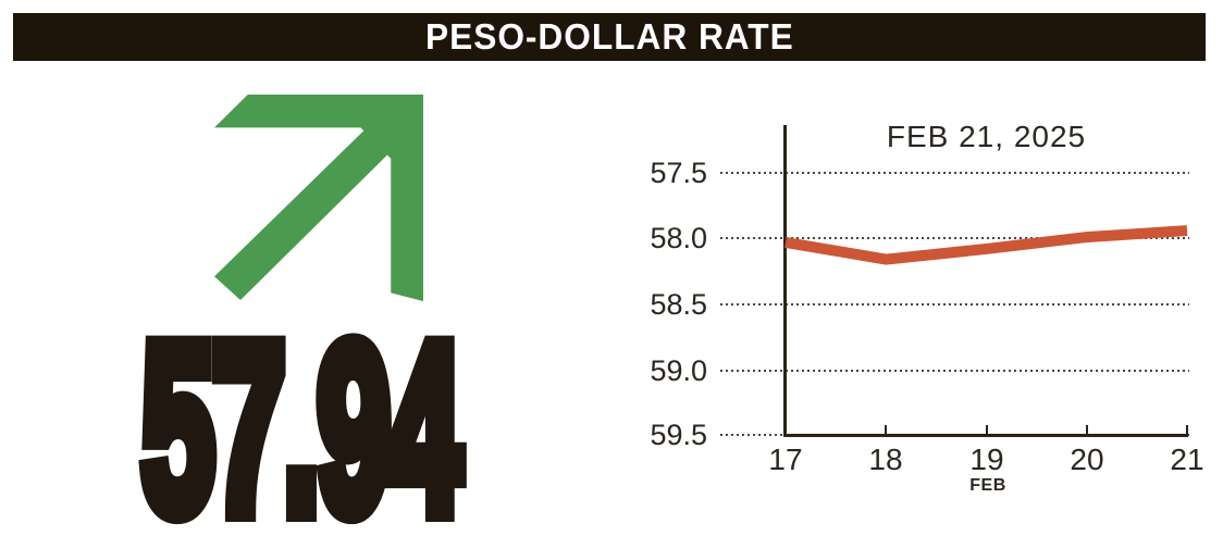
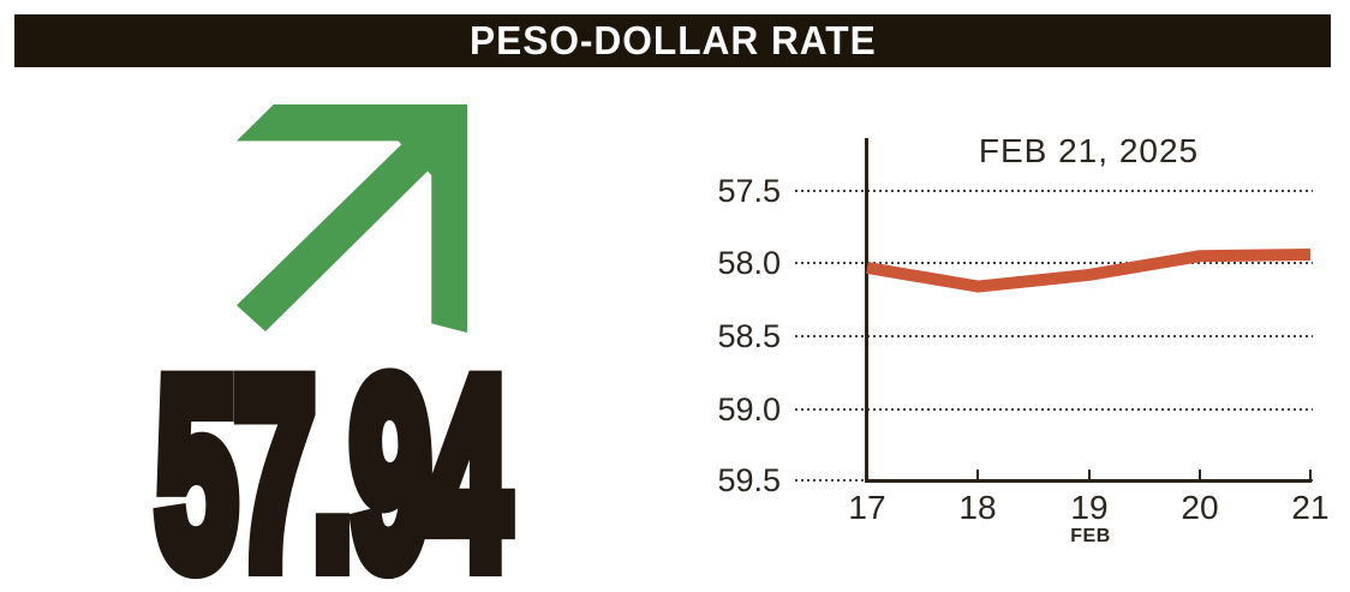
20: 57.99 -> 57.95
